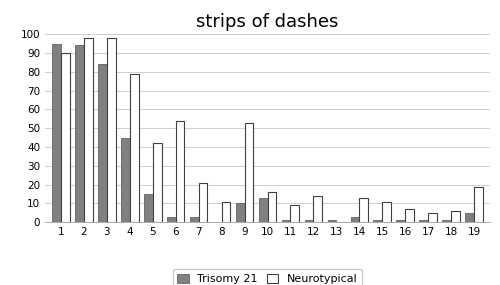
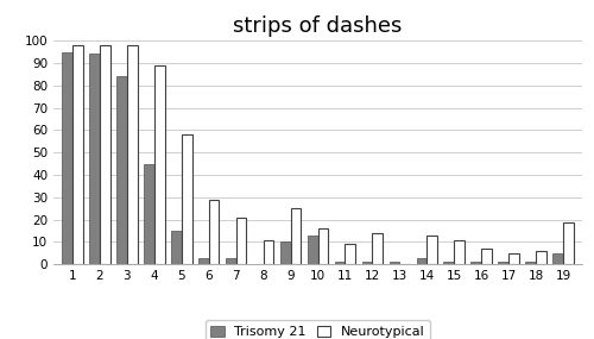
Neurotypical/1: 90 -> 98
Neurotypical/4: 79 -> 89
Neurotypical/5: 42 -> 58
Neurotypical/6: 54 -> 29
Neurotypical/9: 53 -> 25
